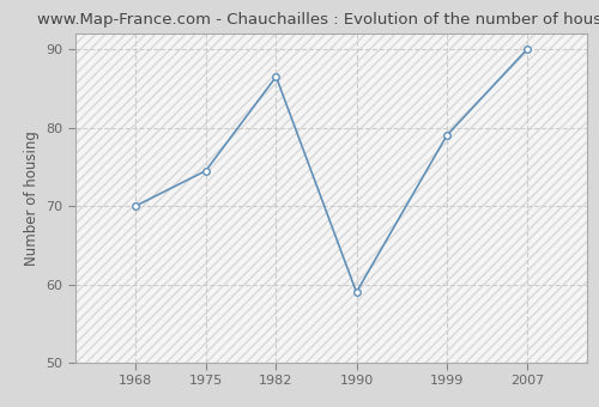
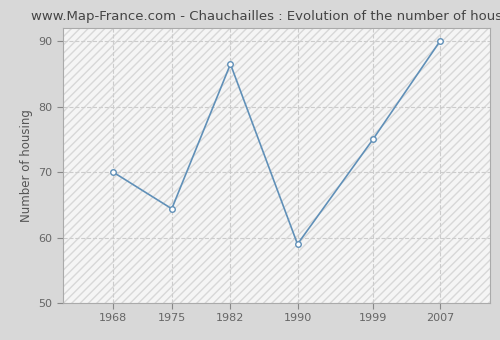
1975: 74.5 -> 64.4
1999: 79.0 -> 75.0
